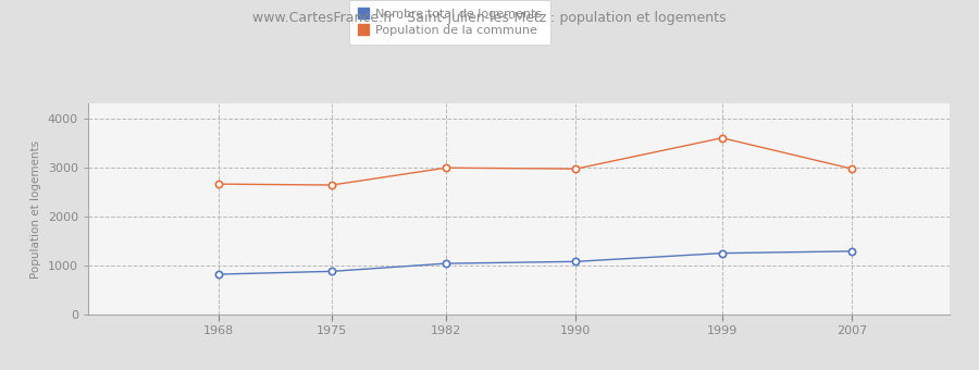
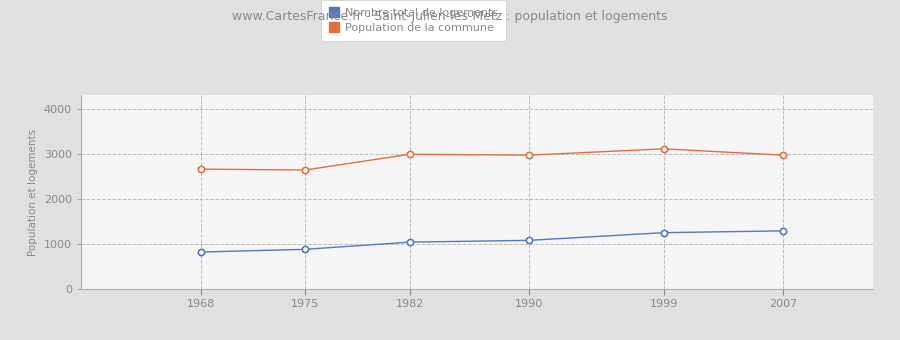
Population de la commune/1999: 3600 -> 3110
